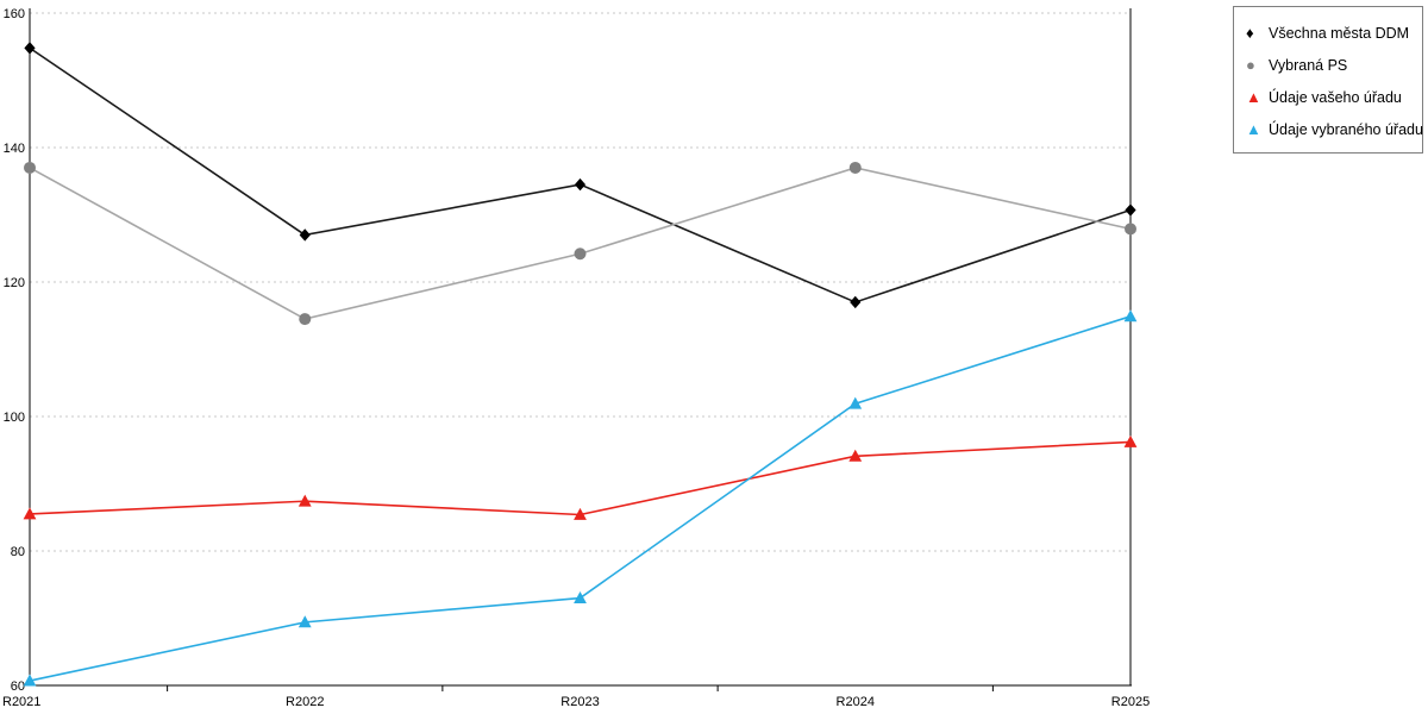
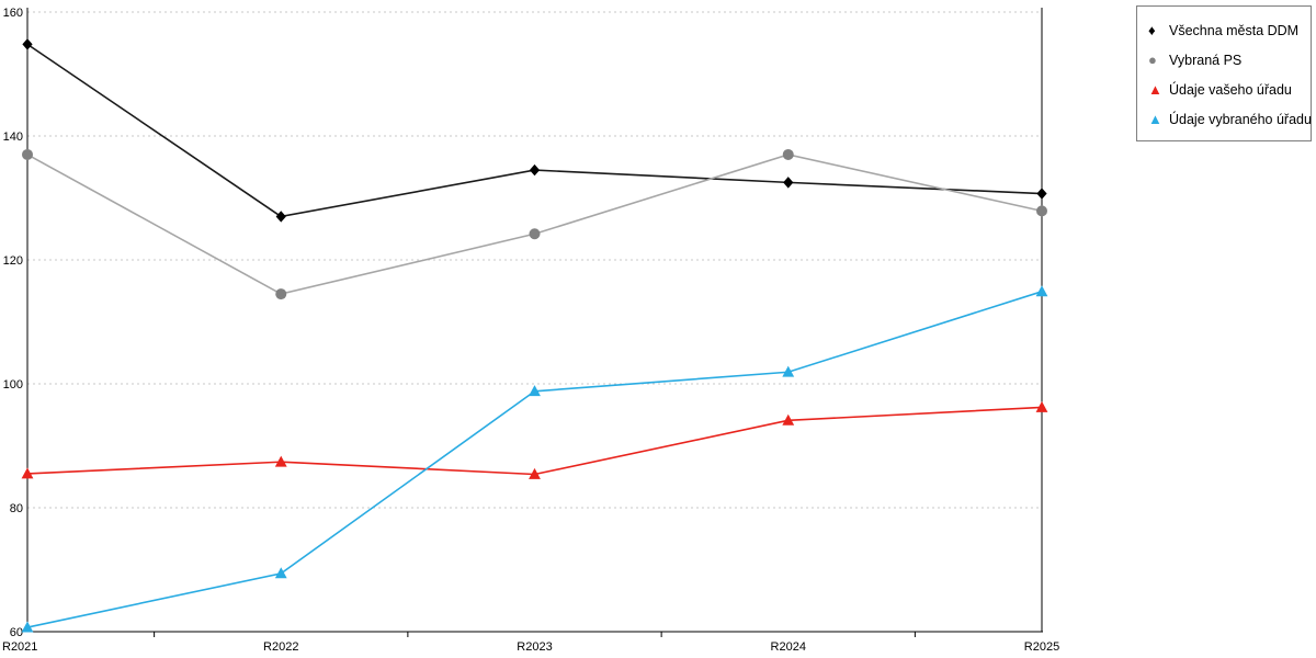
Údaje vybraného úřadu/R2023: 73 -> 99
Všechna města DDM/R2024: 117 -> 132
